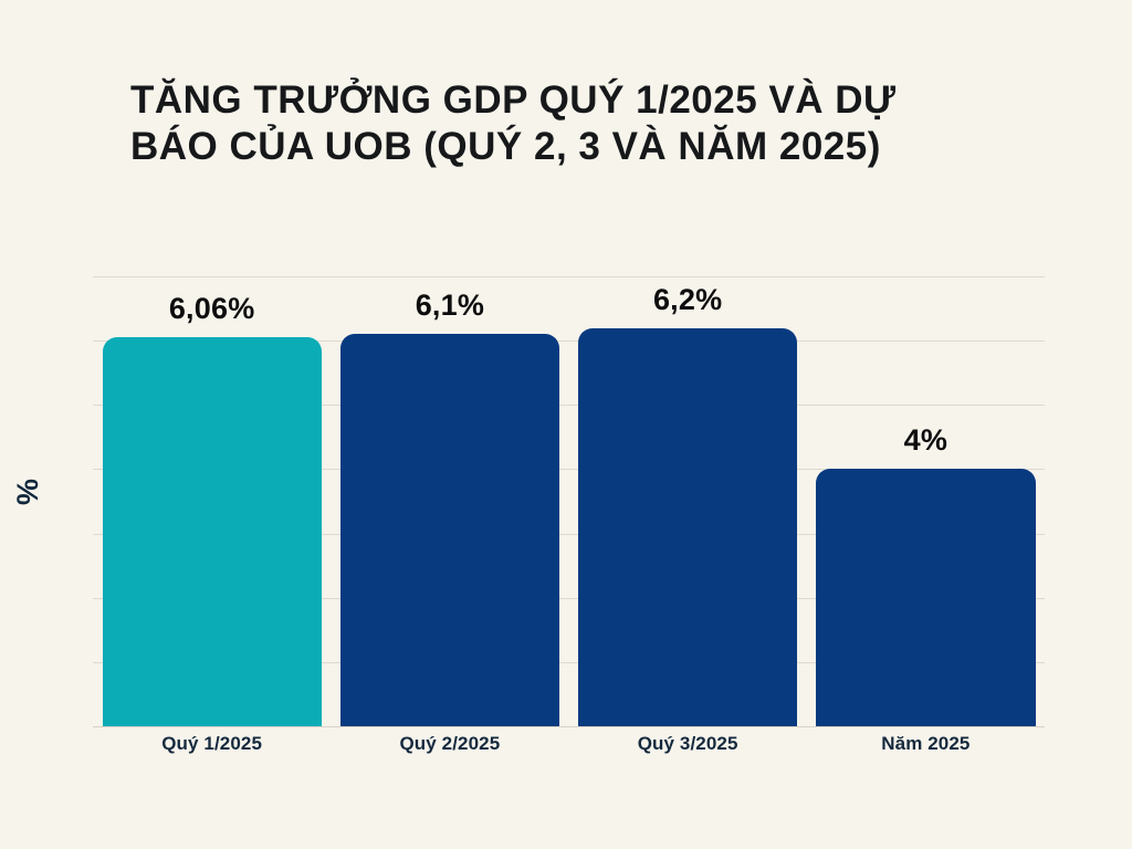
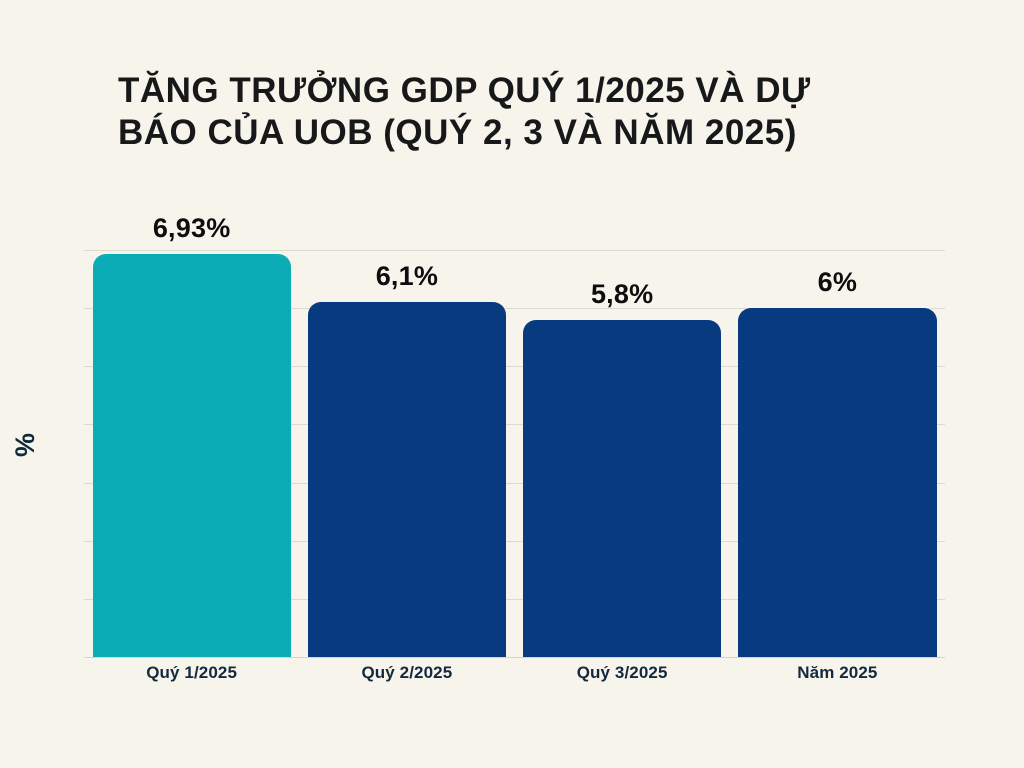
Quý 1/2025: 6,06% -> 6,93%
Quý 3/2025: 6,2% -> 5,8%
Năm 2025: 4% -> 6%
